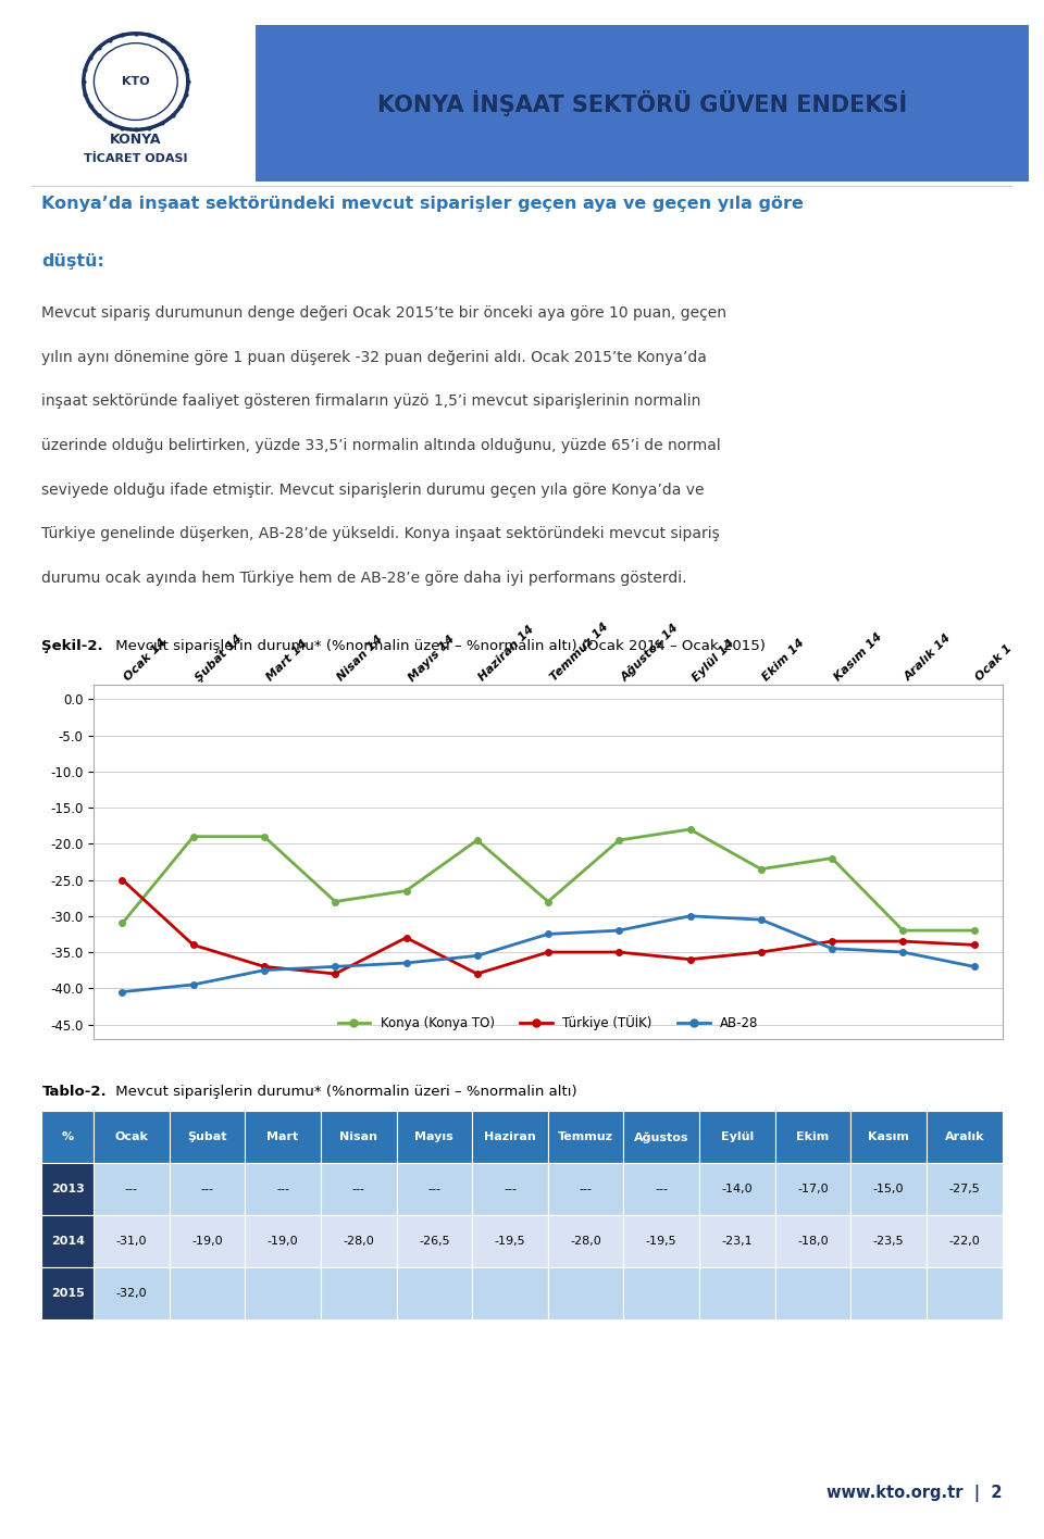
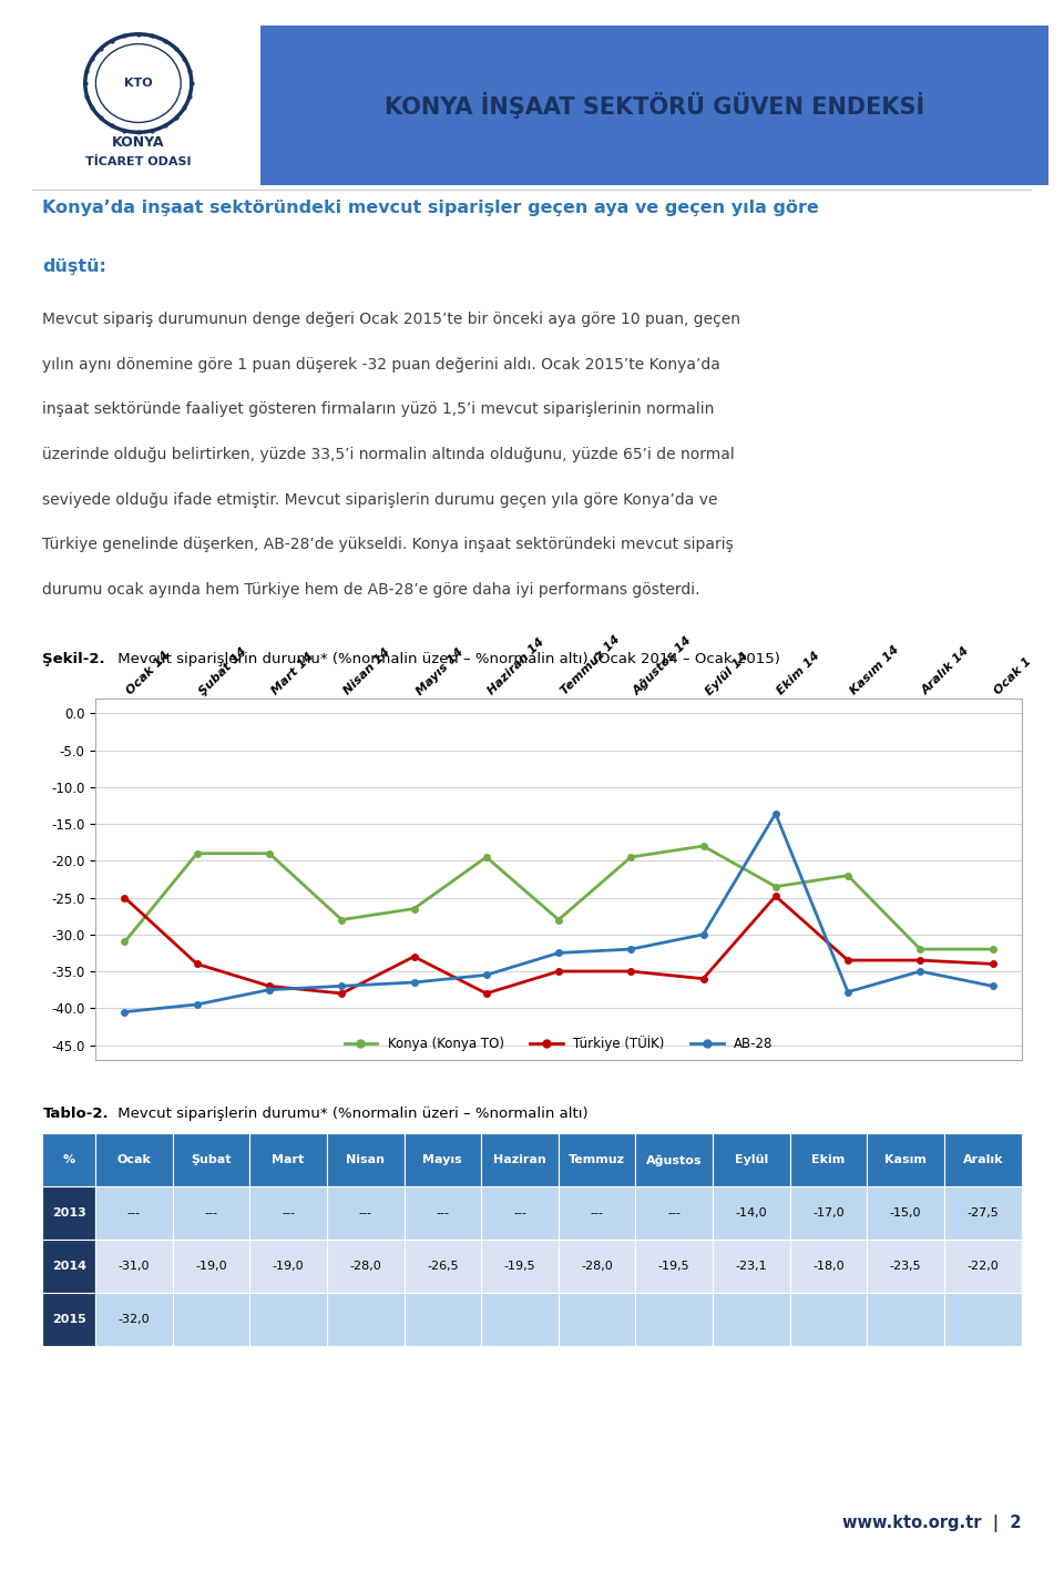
Türkiye (TÜİK)/Ekim 14: -35.0 -> -24.8
AB-28/Ekim 14: -30.5 -> -13.6
AB-28/Kasım 14: -34.5 -> -37.8
